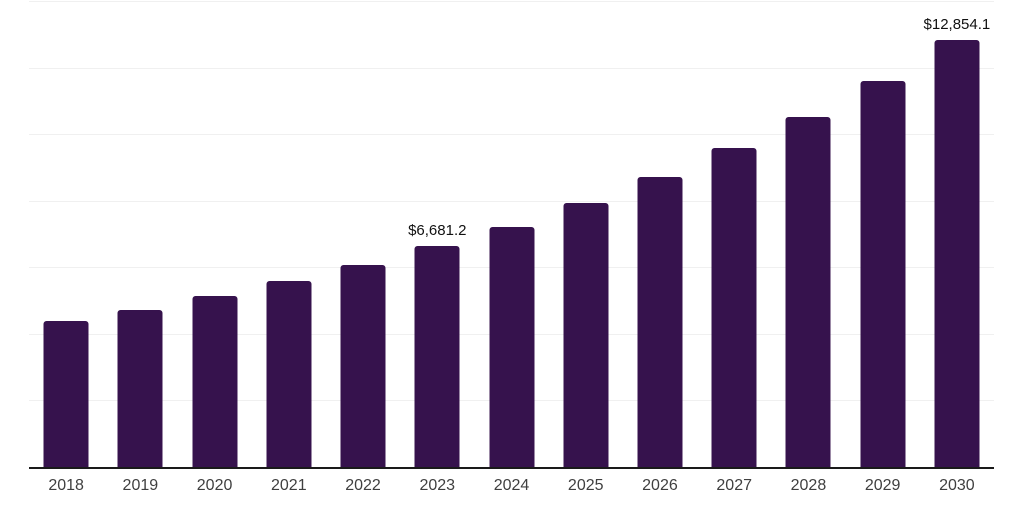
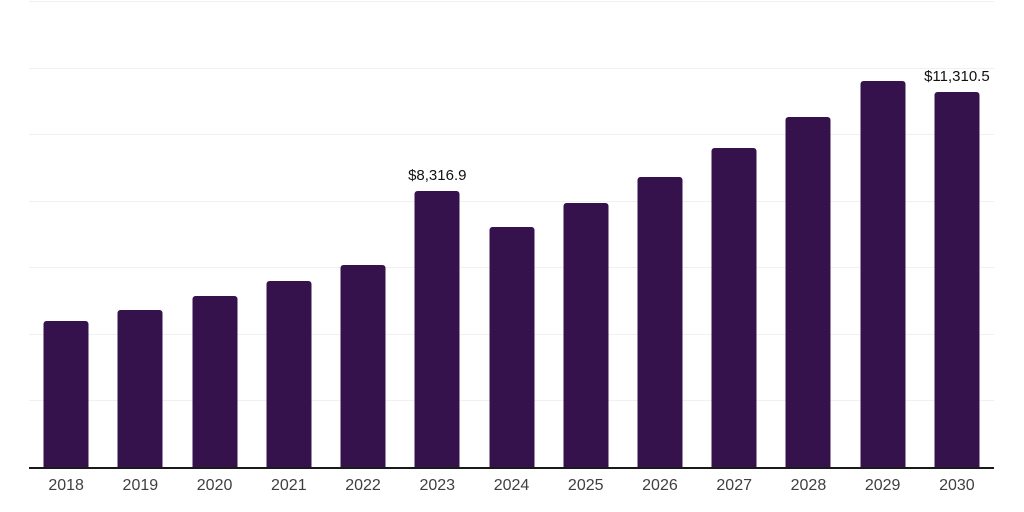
2023: $6,681.2 -> $8,316.9
2030: $12,854.1 -> $11,310.5
